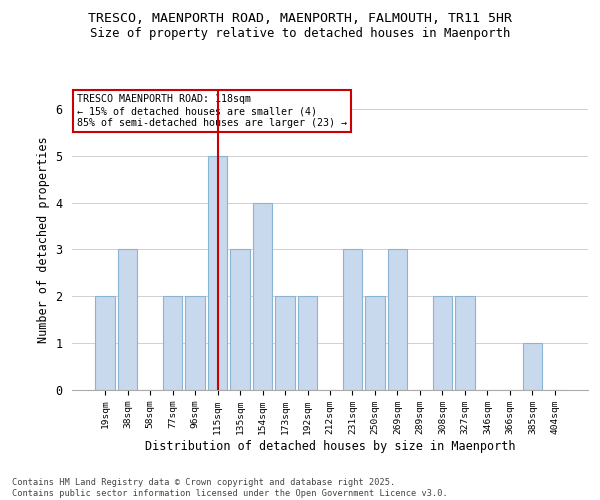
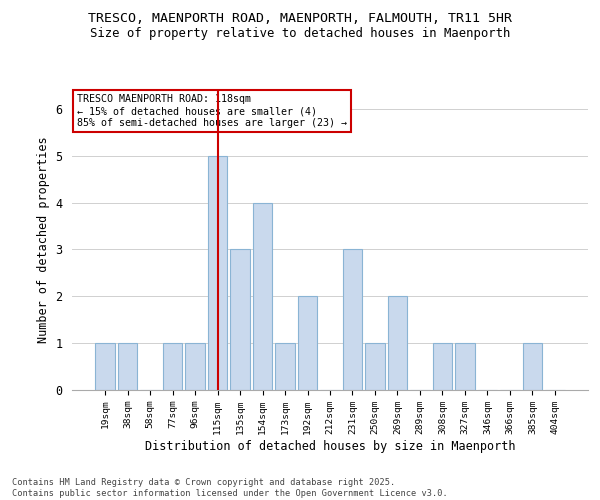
19sqm: 2 -> 1
38sqm: 3 -> 1
77sqm: 2 -> 1
96sqm: 2 -> 1
173sqm: 2 -> 1
250sqm: 2 -> 1
269sqm: 3 -> 2
308sqm: 2 -> 1
327sqm: 2 -> 1
